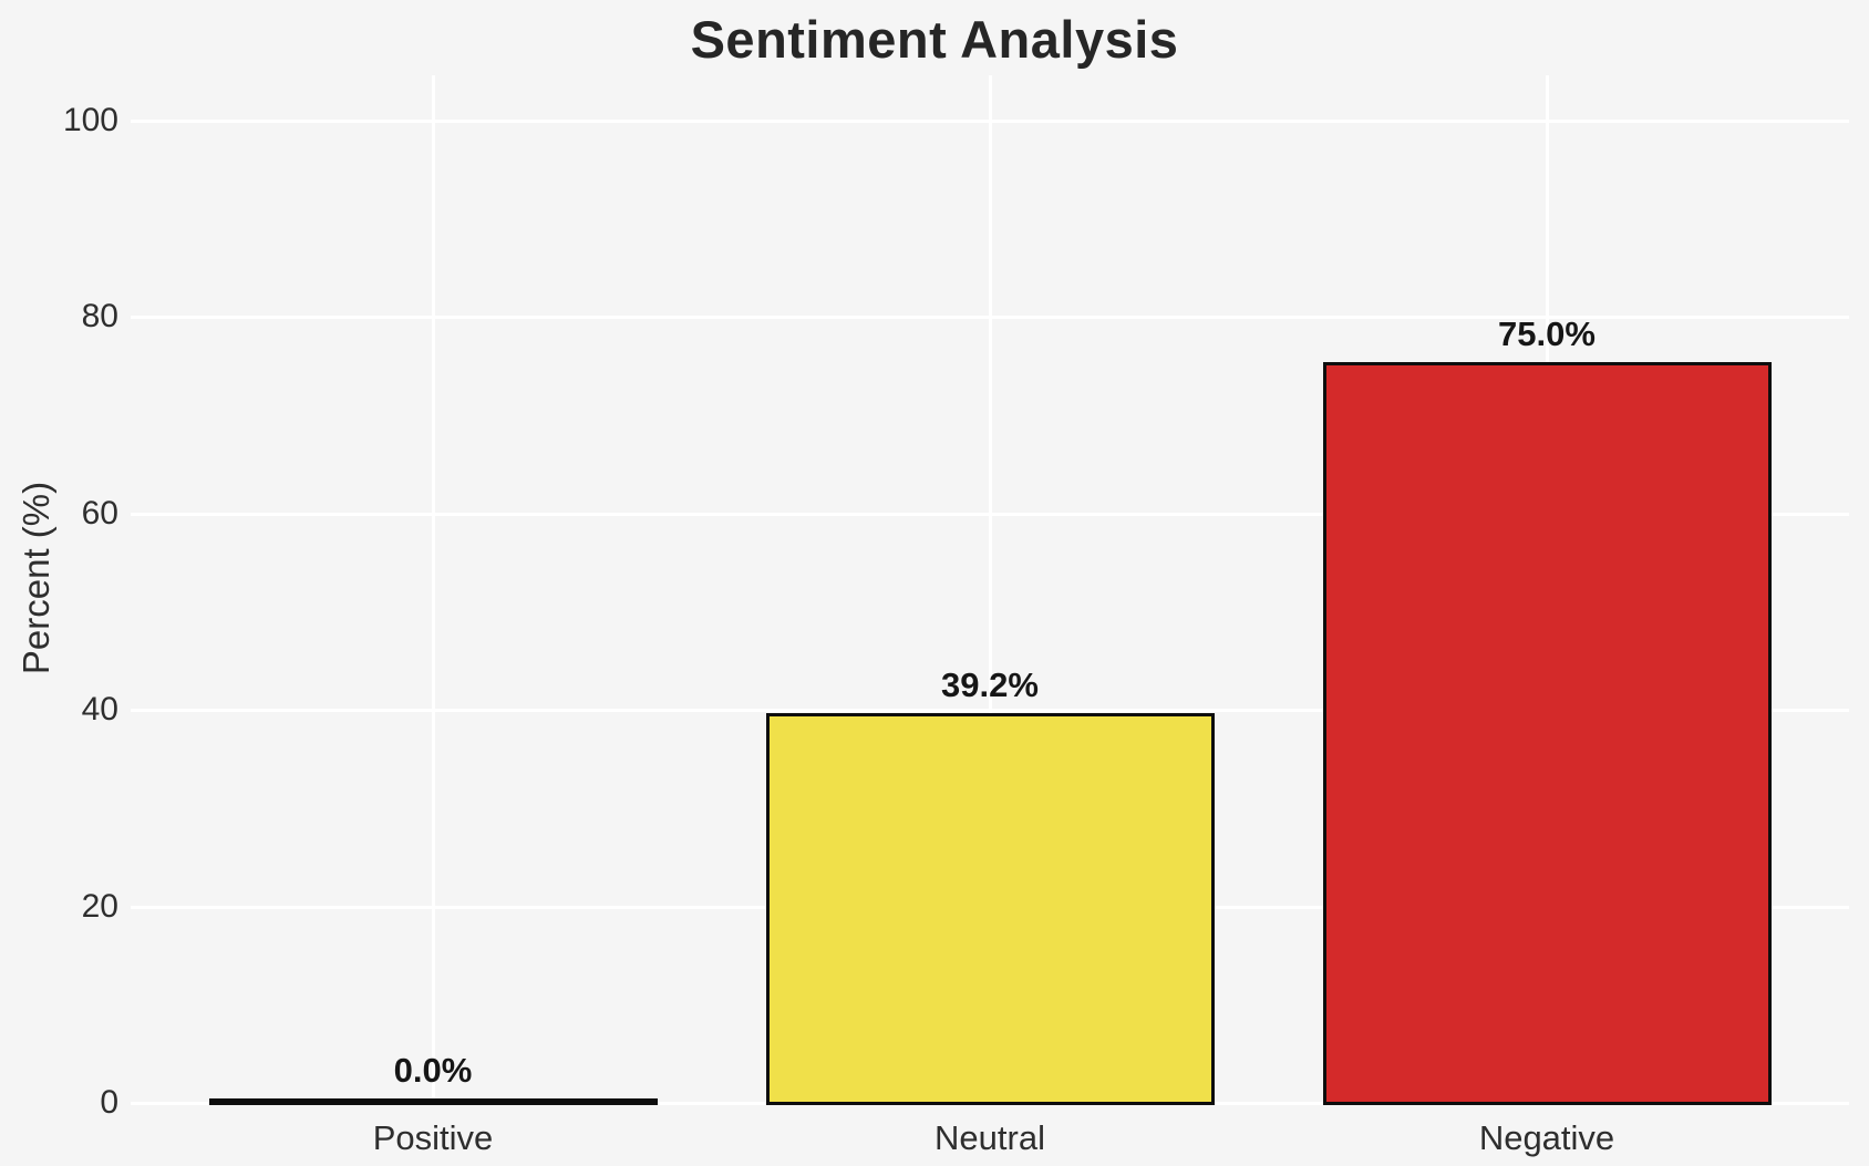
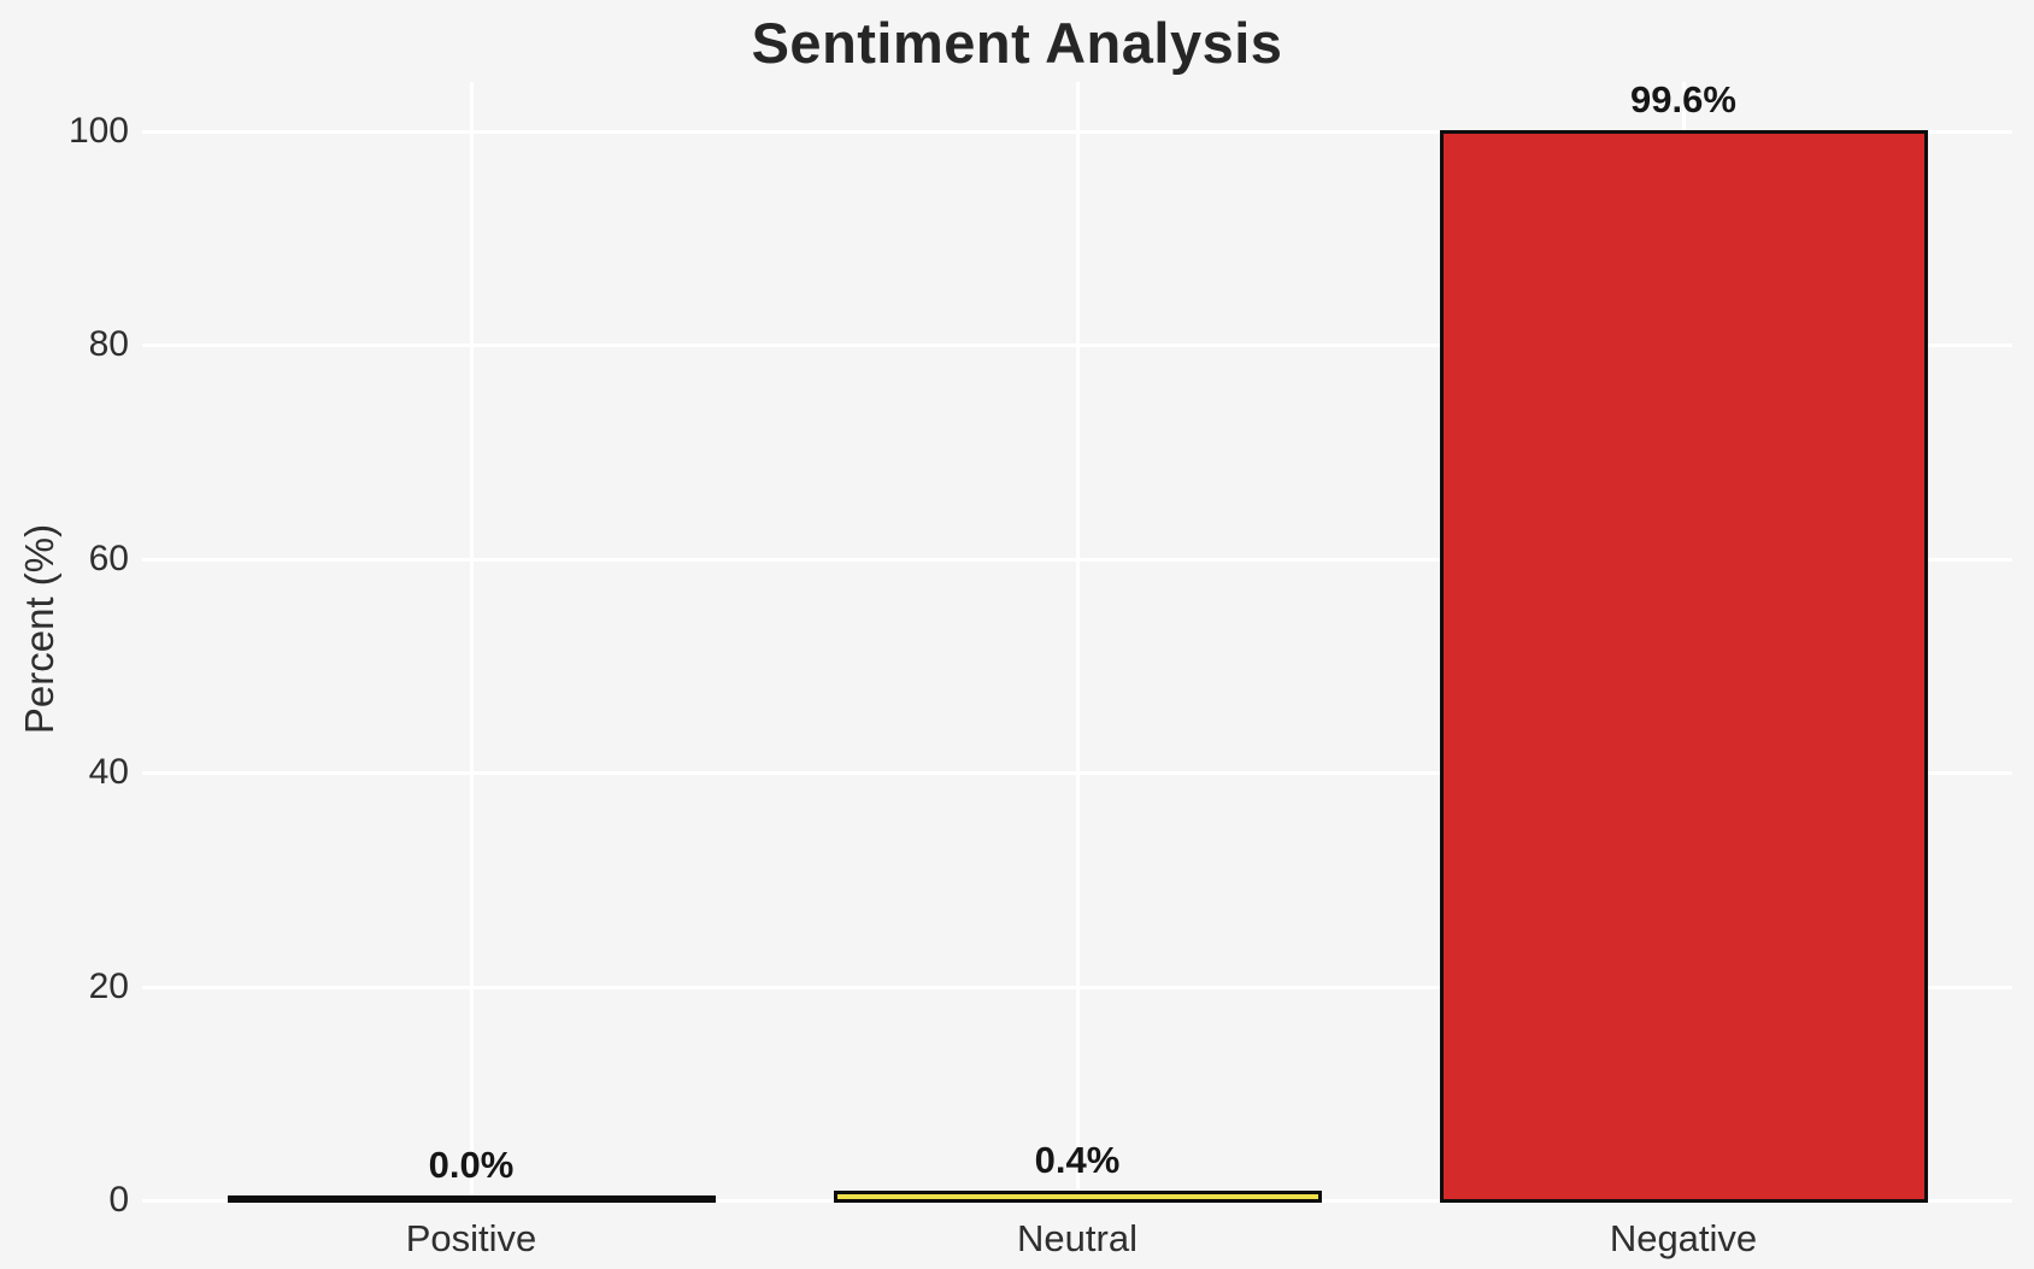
Neutral: 39.2% -> 0.4%
Negative: 75.0% -> 99.6%
